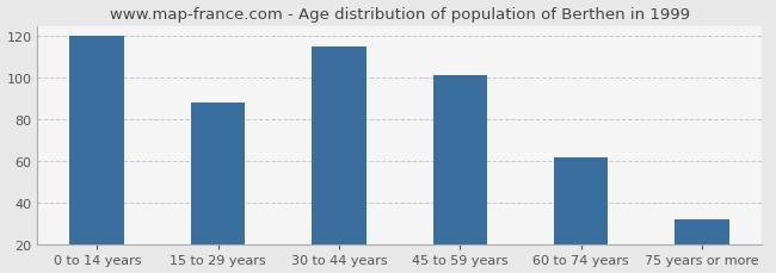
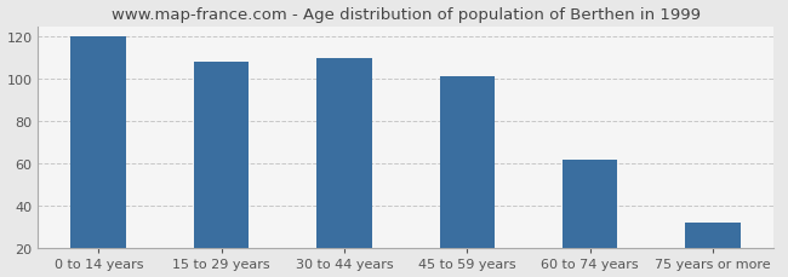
15 to 29 years: 88 -> 108
30 to 44 years: 115 -> 110
